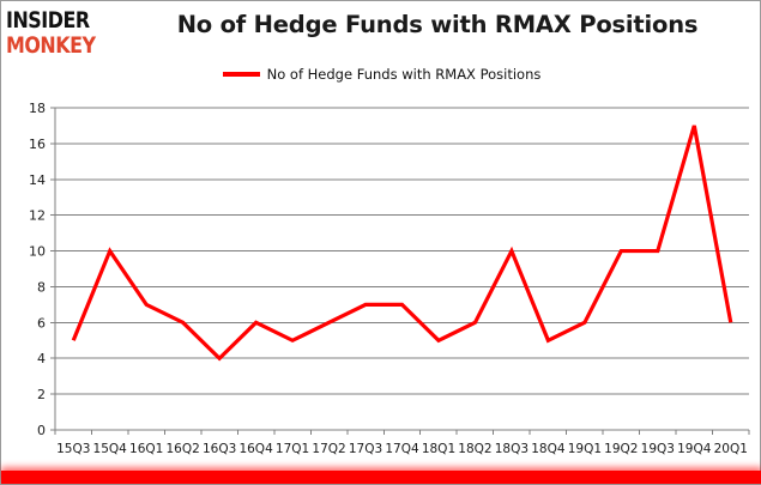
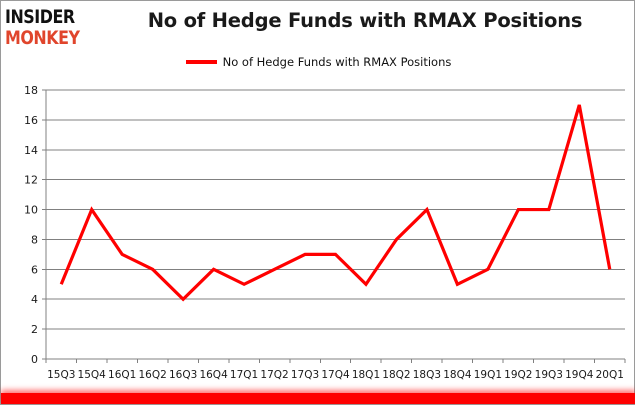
18Q2: 6 -> 8
